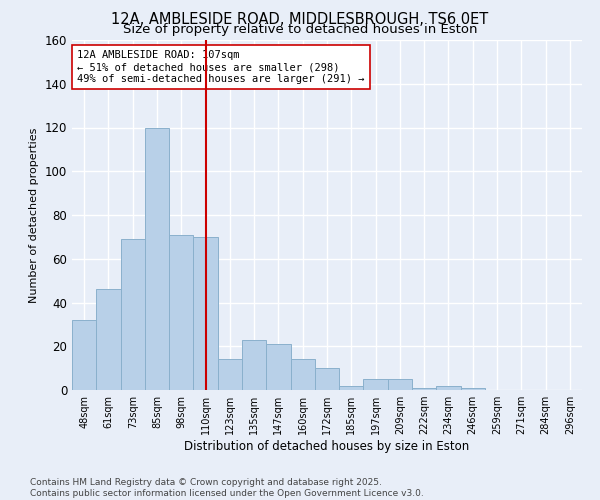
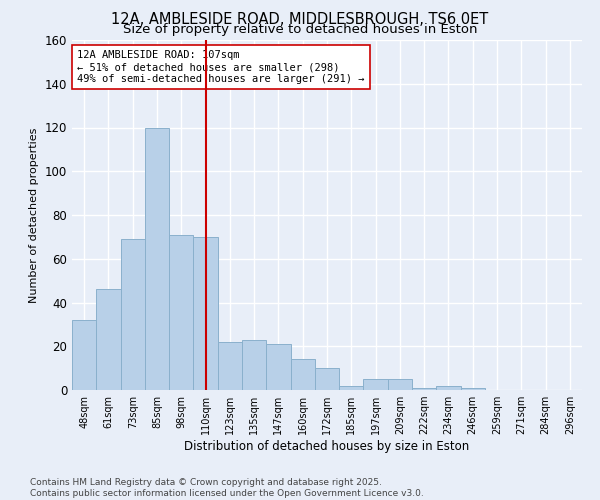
123sqm: 14 -> 22
